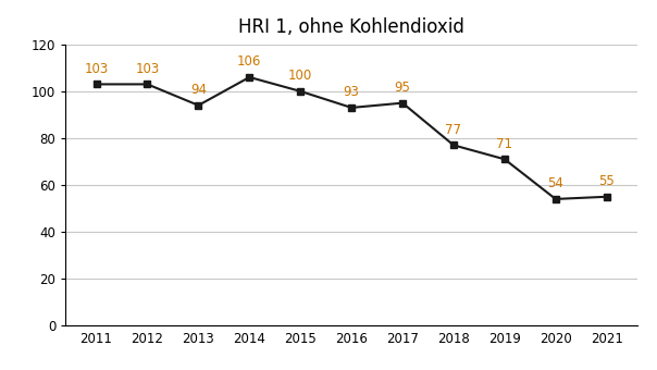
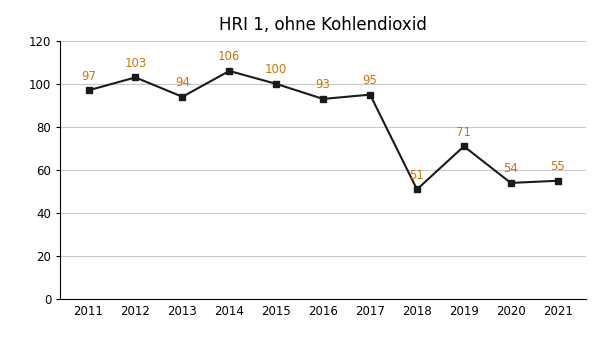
2011: 103 -> 97
2018: 77 -> 51
